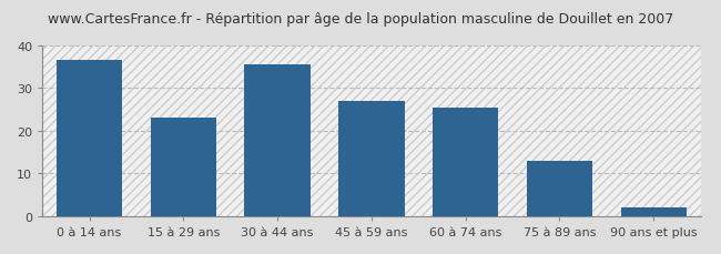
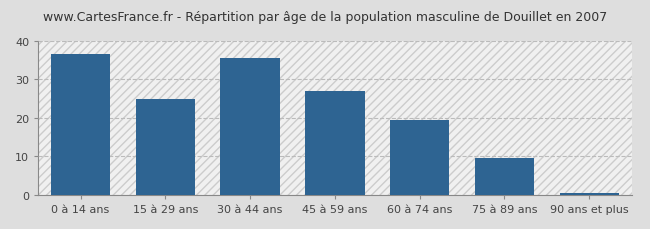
15 à 29 ans: 23.0 -> 25.0
60 à 74 ans: 25.5 -> 19.5
75 à 89 ans: 13.0 -> 9.5
90 ans et plus: 2.0 -> 0.5
